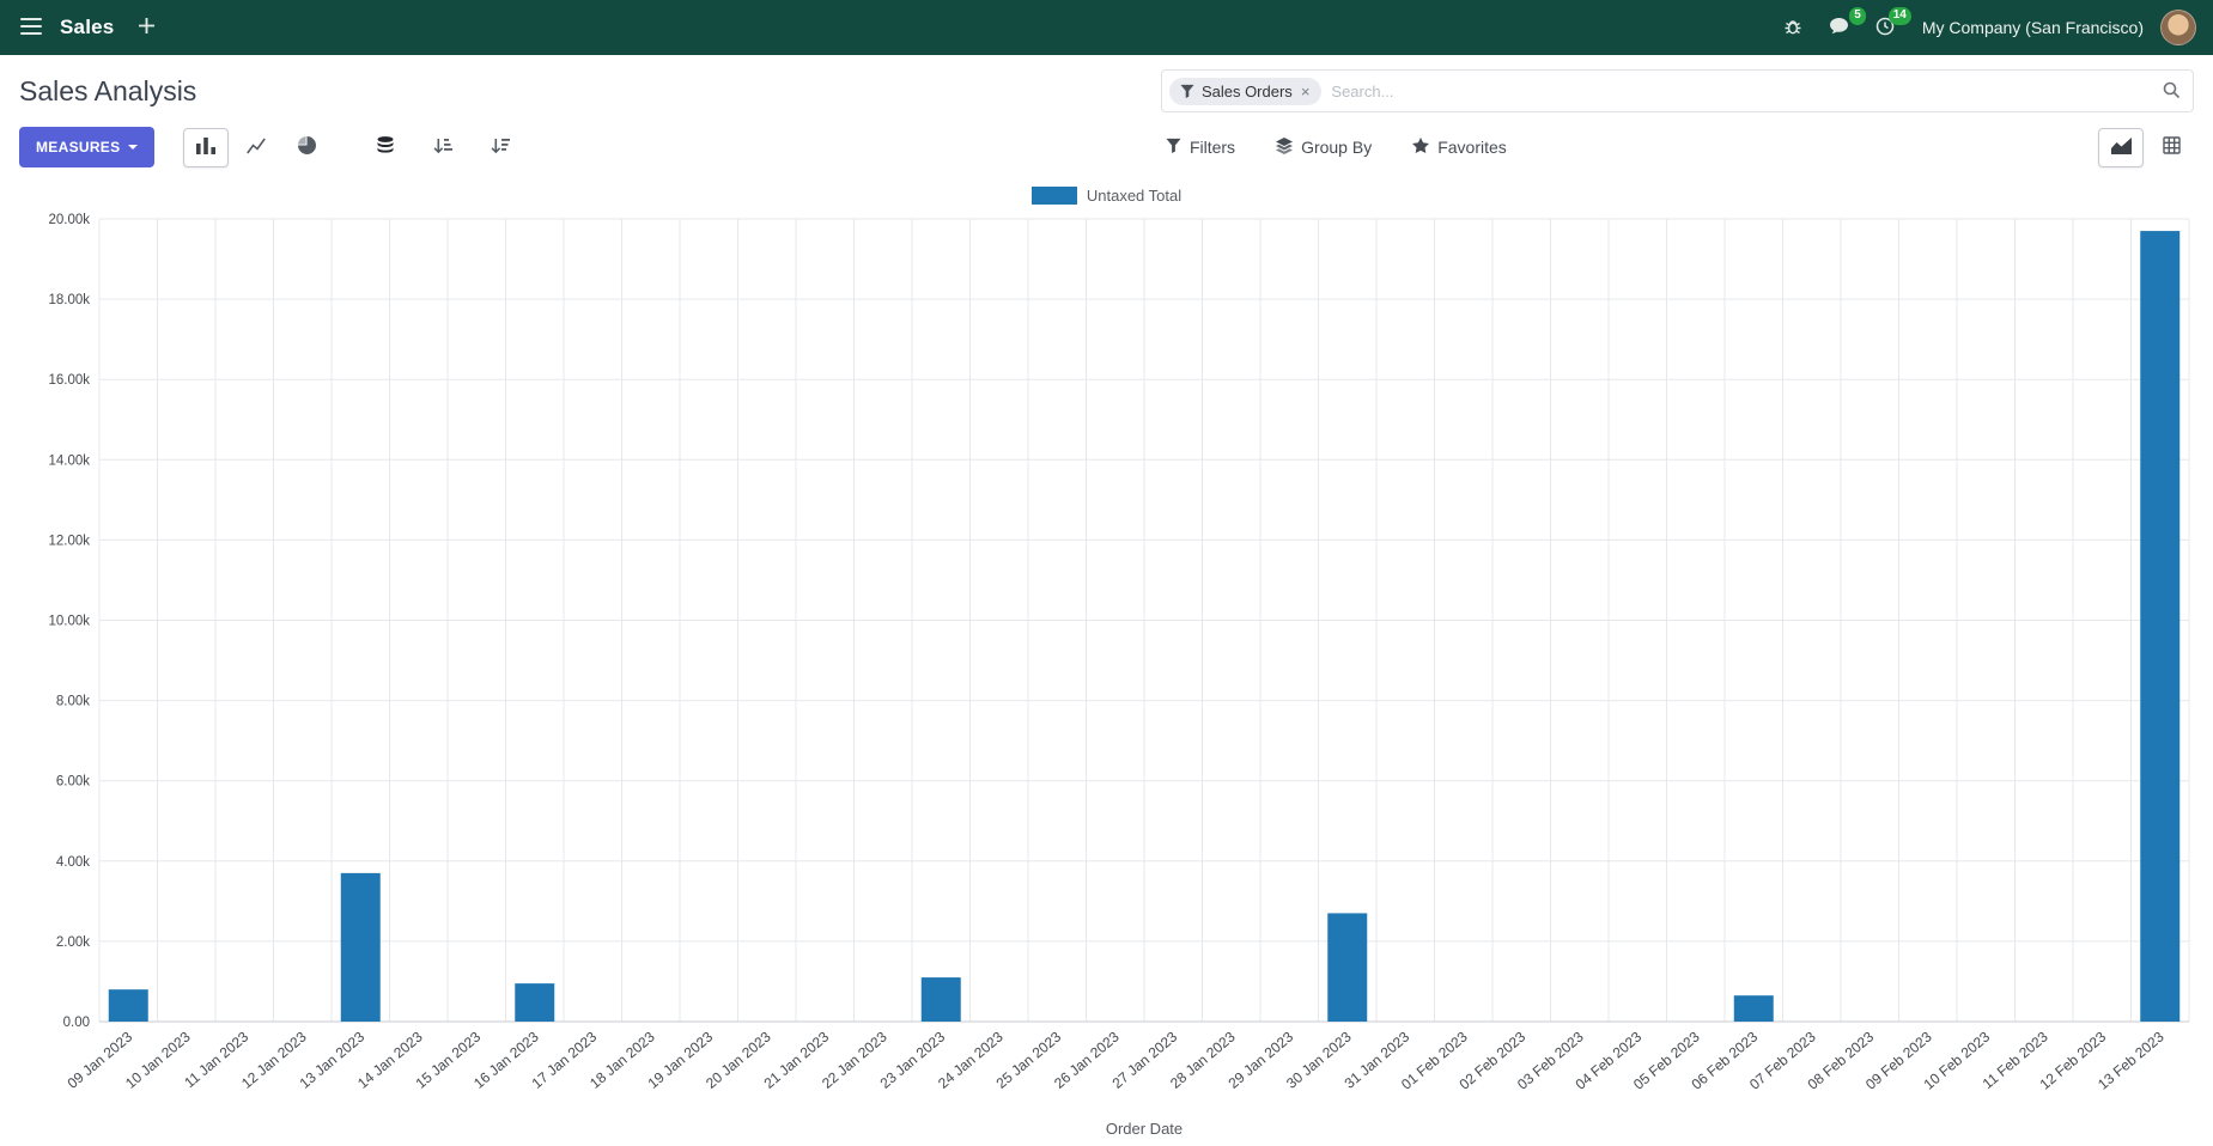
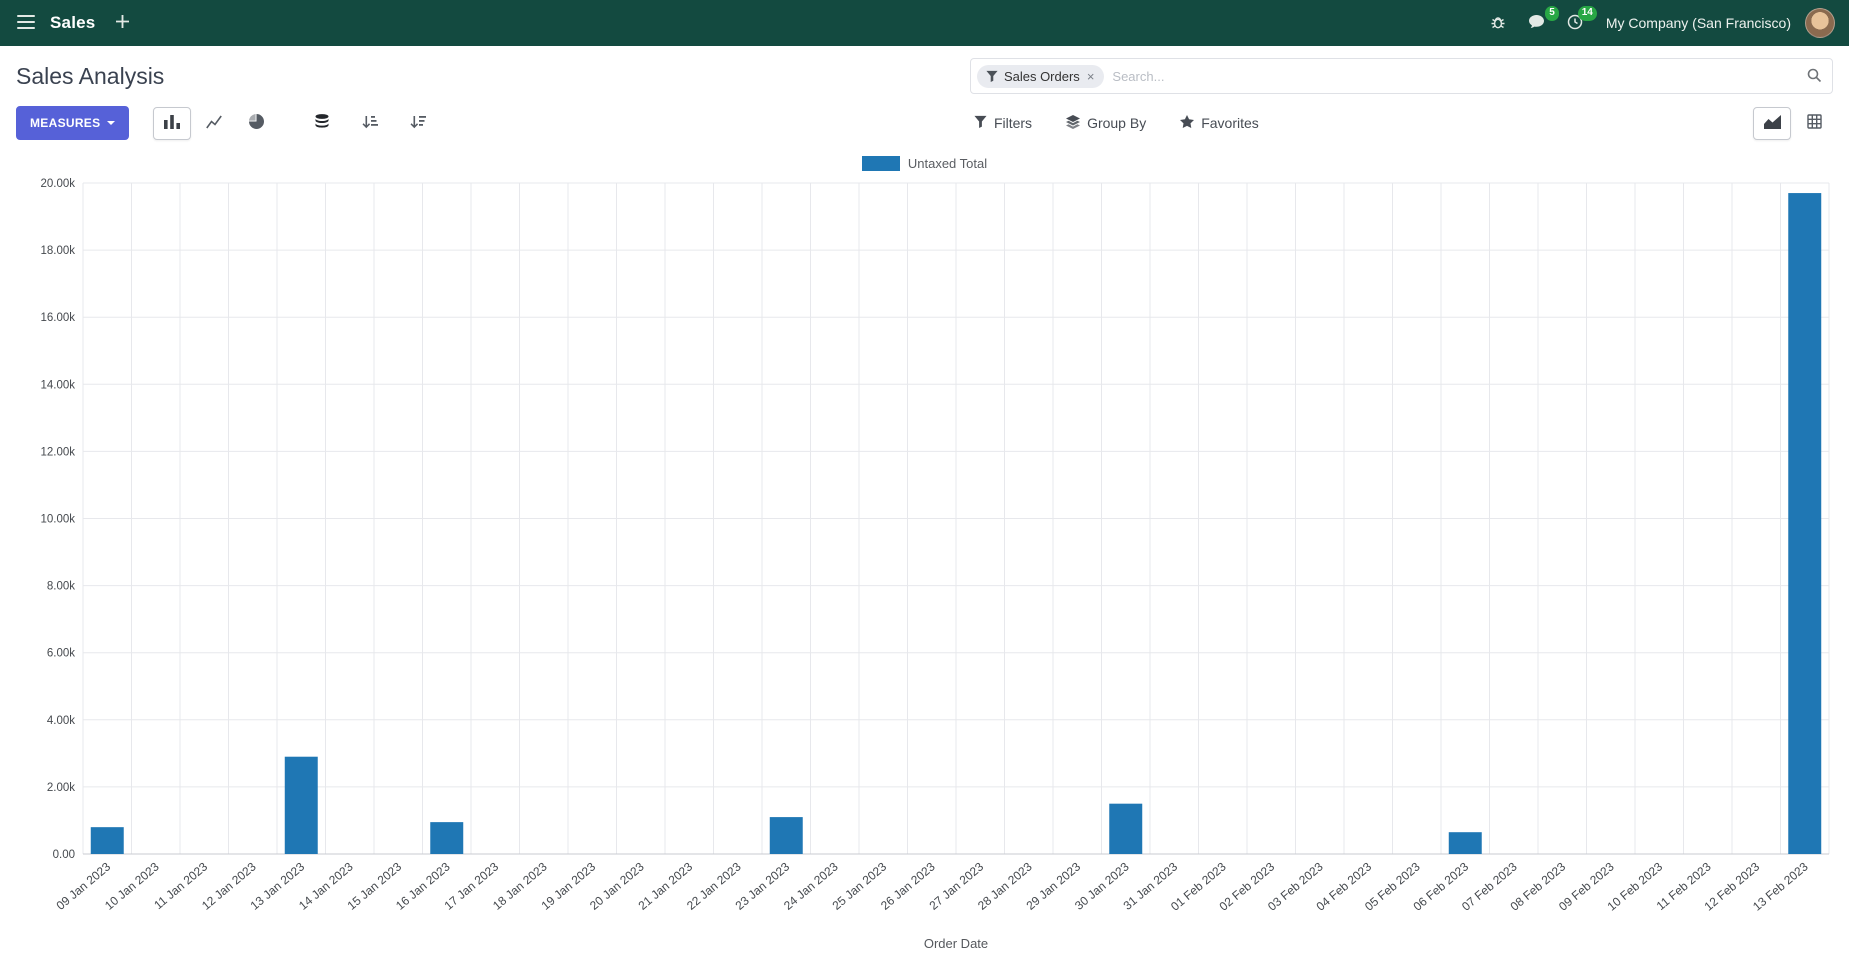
13 Jan 2023: 3.7k -> 2.9k
30 Jan 2023: 2.7k -> 1.5k
